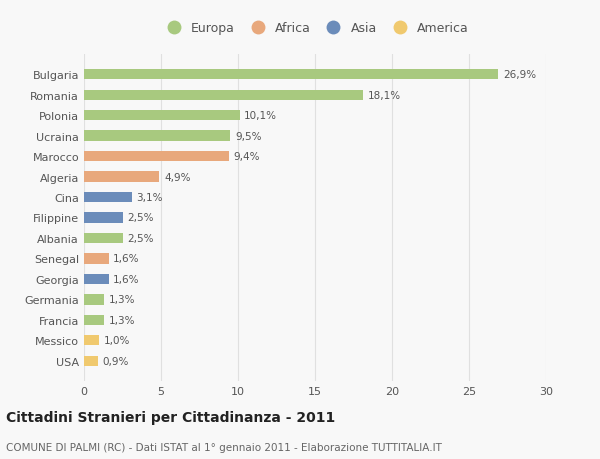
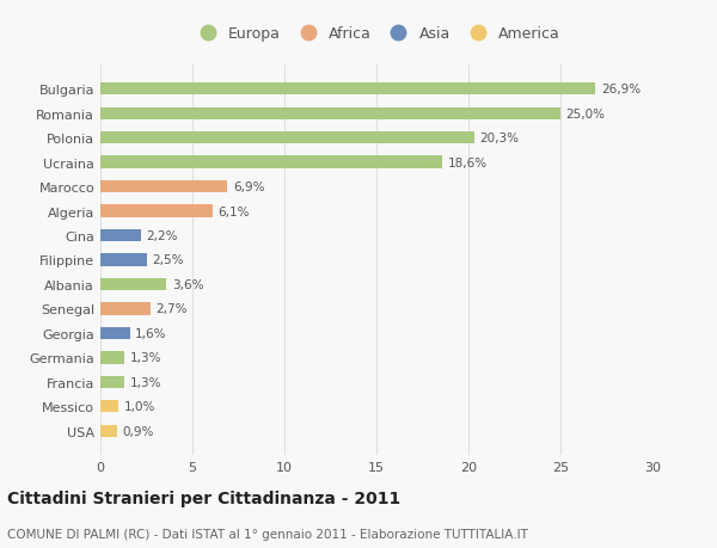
Romania: 18,1% -> 25,0%
Polonia: 10,1% -> 20,3%
Ucraina: 9,5% -> 18,6%
Marocco: 9,4% -> 6,9%
Algeria: 4,9% -> 6,1%
Cina: 3,1% -> 2,2%
Albania: 2,5% -> 3,6%
Senegal: 1,6% -> 2,7%
